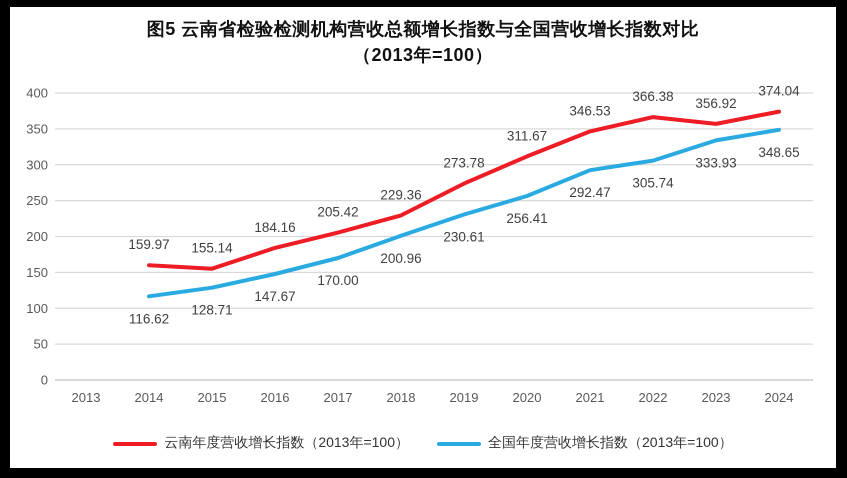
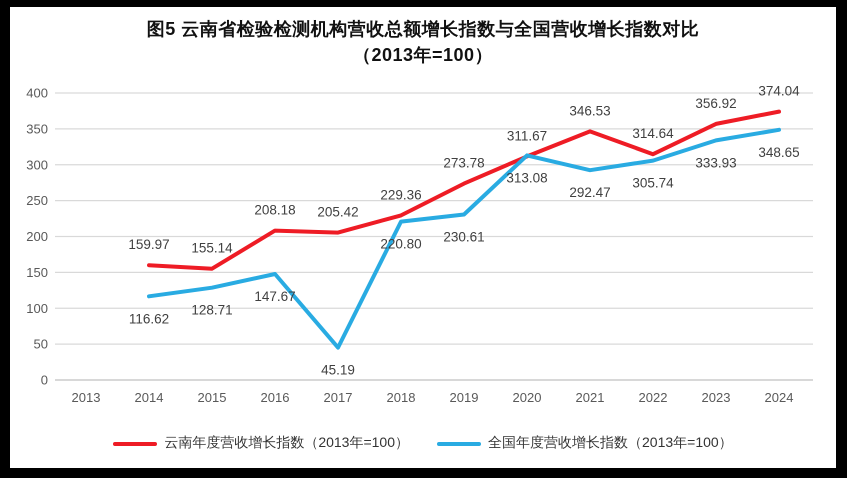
云南年度营收增长指数（2013年=100）/2016: 184.16 -> 208.18
全国年度营收增长指数（2013年=100）/2017: 170.00 -> 45.19
全国年度营收增长指数（2013年=100）/2018: 200.96 -> 220.80
全国年度营收增长指数（2013年=100）/2020: 256.41 -> 313.08
云南年度营收增长指数（2013年=100）/2022: 366.38 -> 314.64
